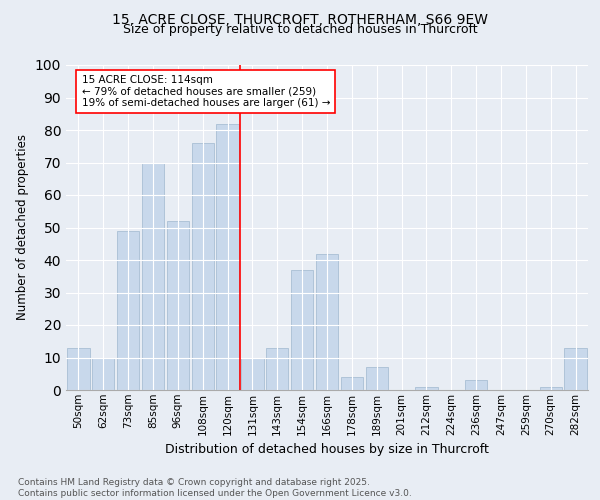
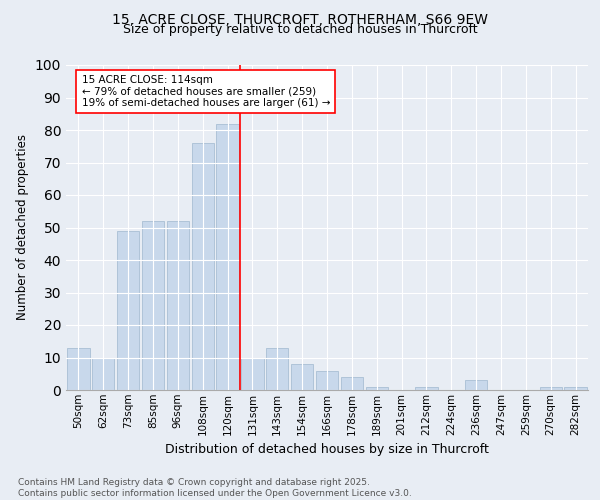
85sqm: 70 -> 52
154sqm: 37 -> 8
166sqm: 42 -> 6
189sqm: 7 -> 1
282sqm: 13 -> 1
